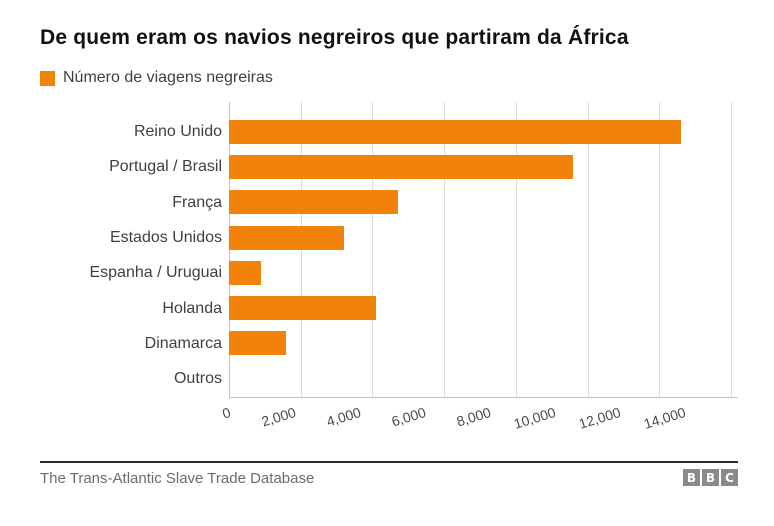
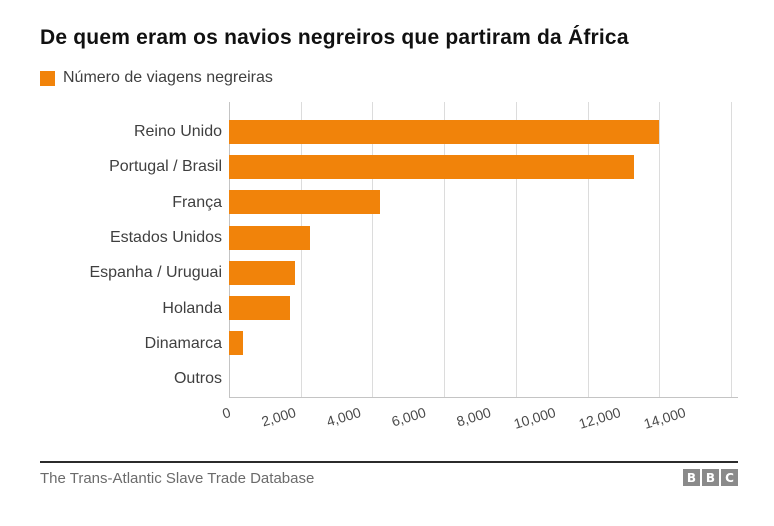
Reino Unido: 12600 -> 12000
Portugal / Brasil: 9600 -> 11300
França: 4700 -> 4200
Estados Unidos: 3200 -> 2200
Espanha / Uruguai: 900 -> 1800
Holanda: 4100 -> 1700
Dinamarca: 1600 -> 400
